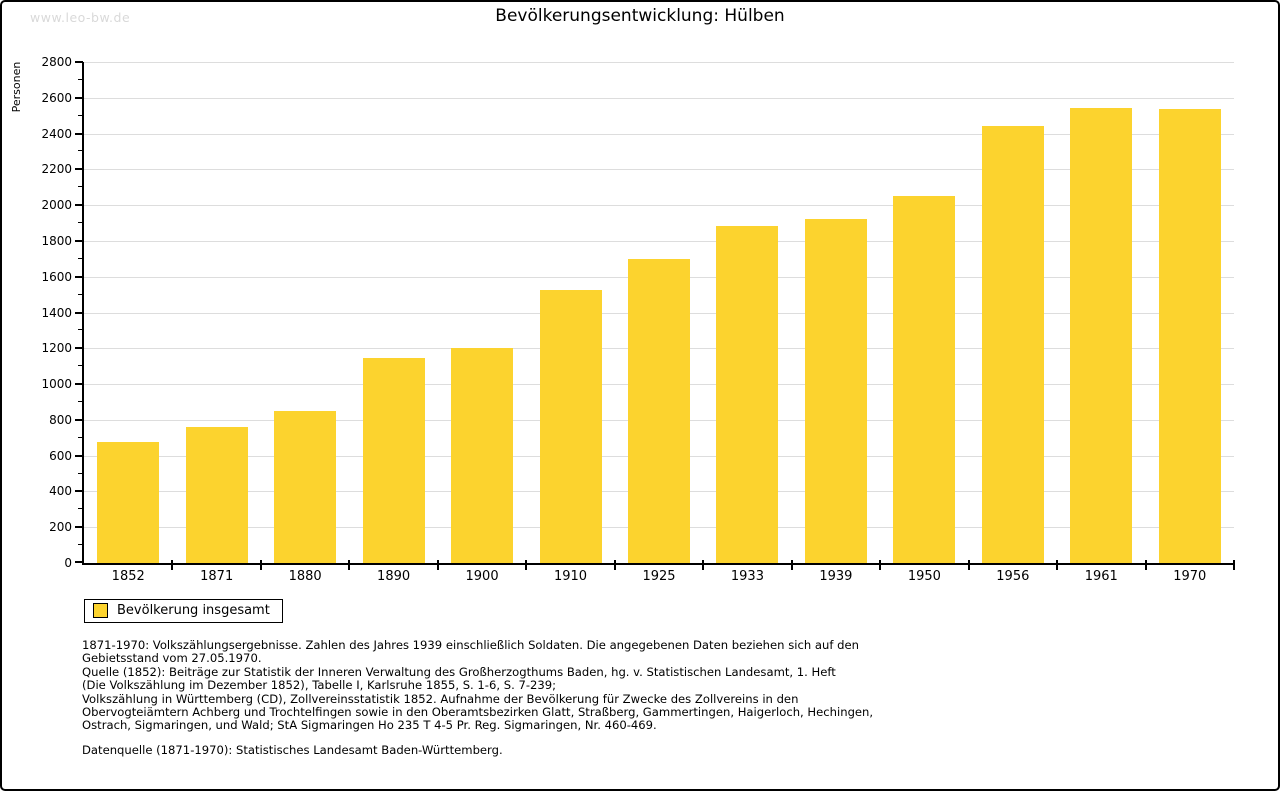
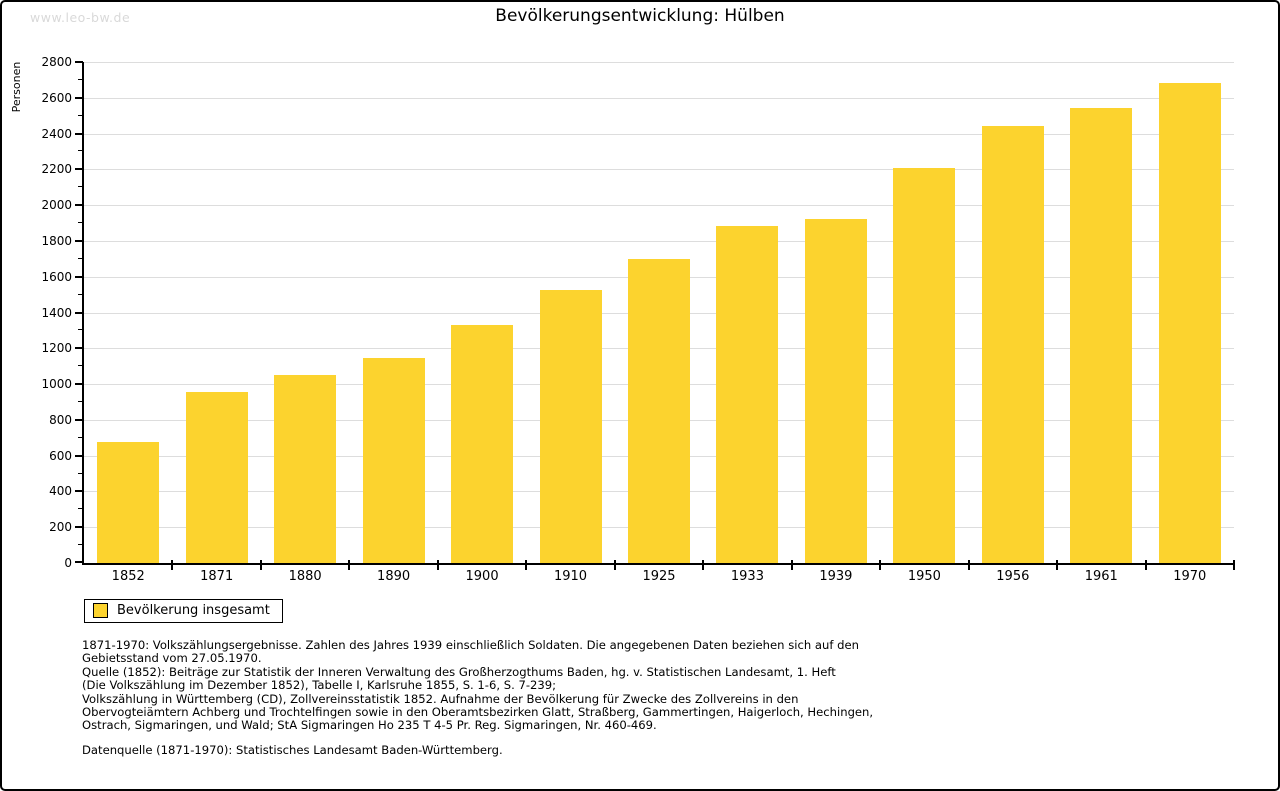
1871: 760 -> 960
1880: 850 -> 1050
1900: 1200 -> 1330
1950: 2050 -> 2200
1970: 2540 -> 2680
